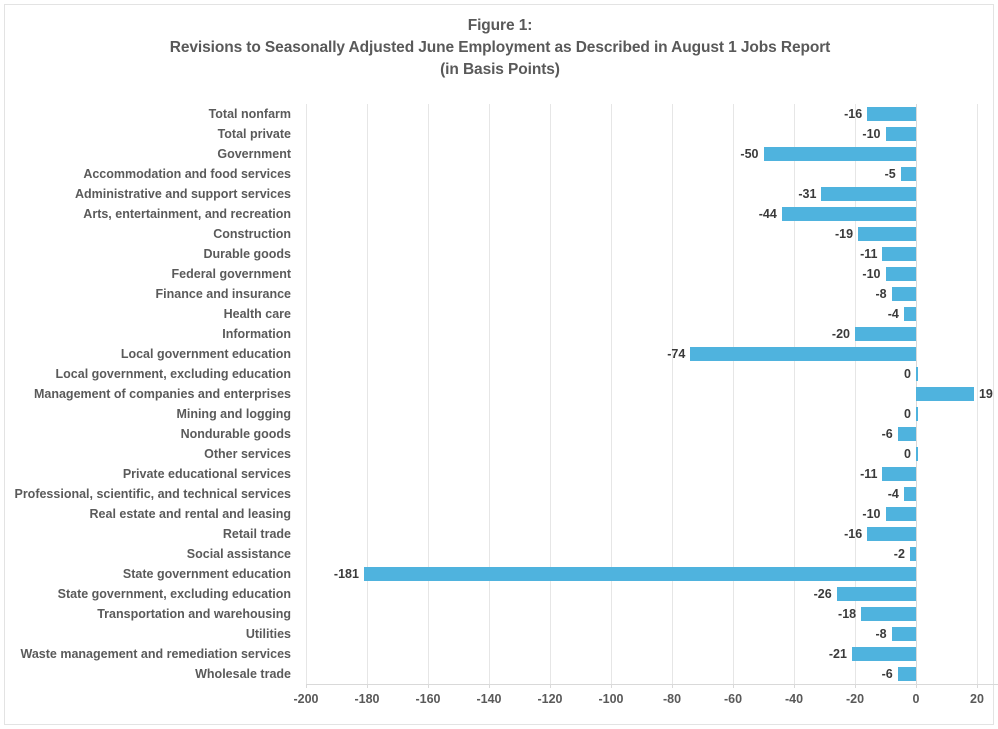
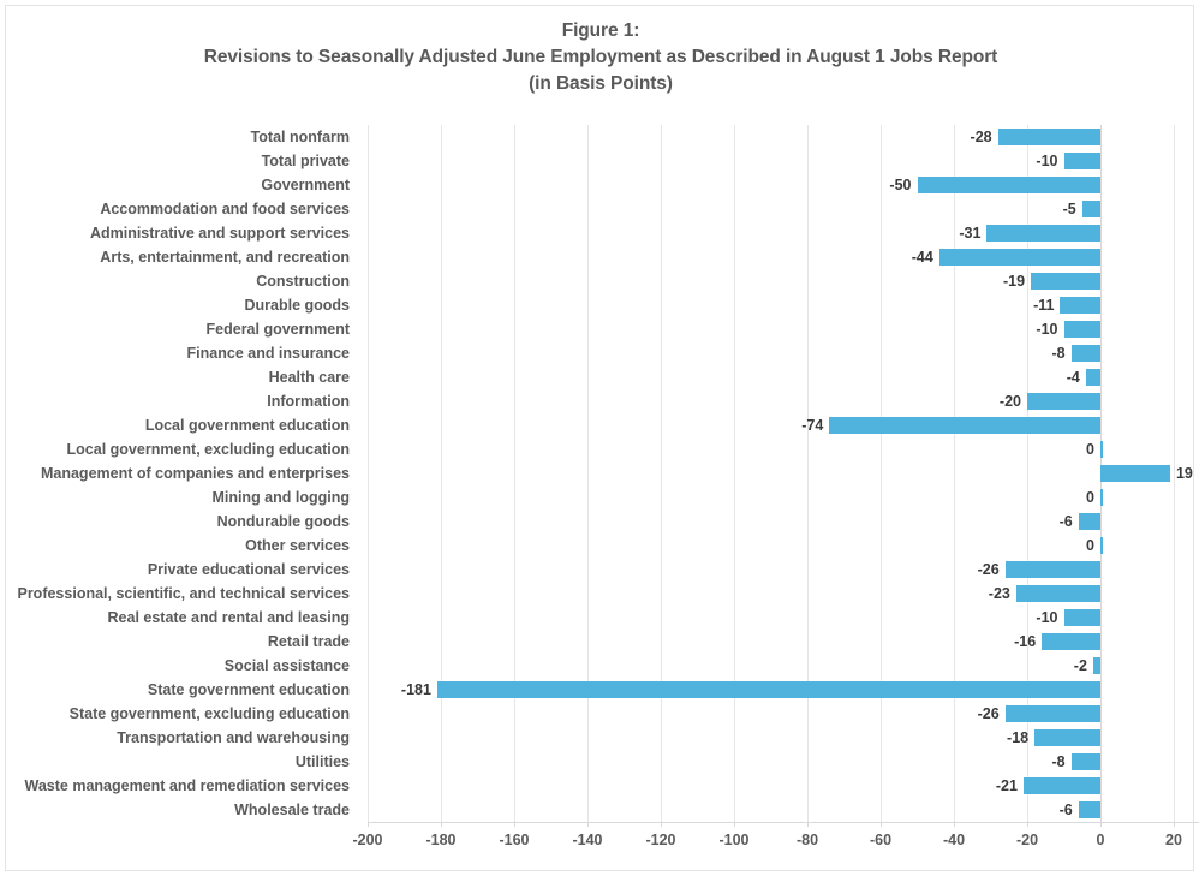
Total nonfarm: -16 -> -28
Private educational services: -11 -> -26
Professional, scientific, and technical services: -4 -> -23
